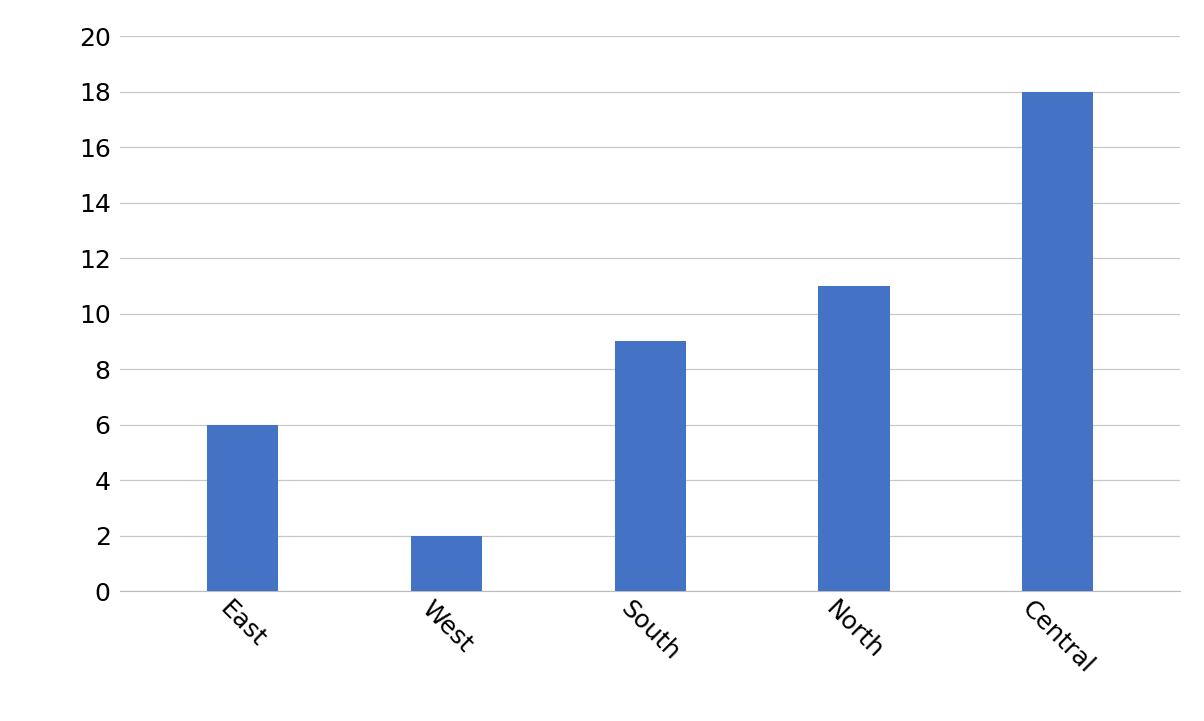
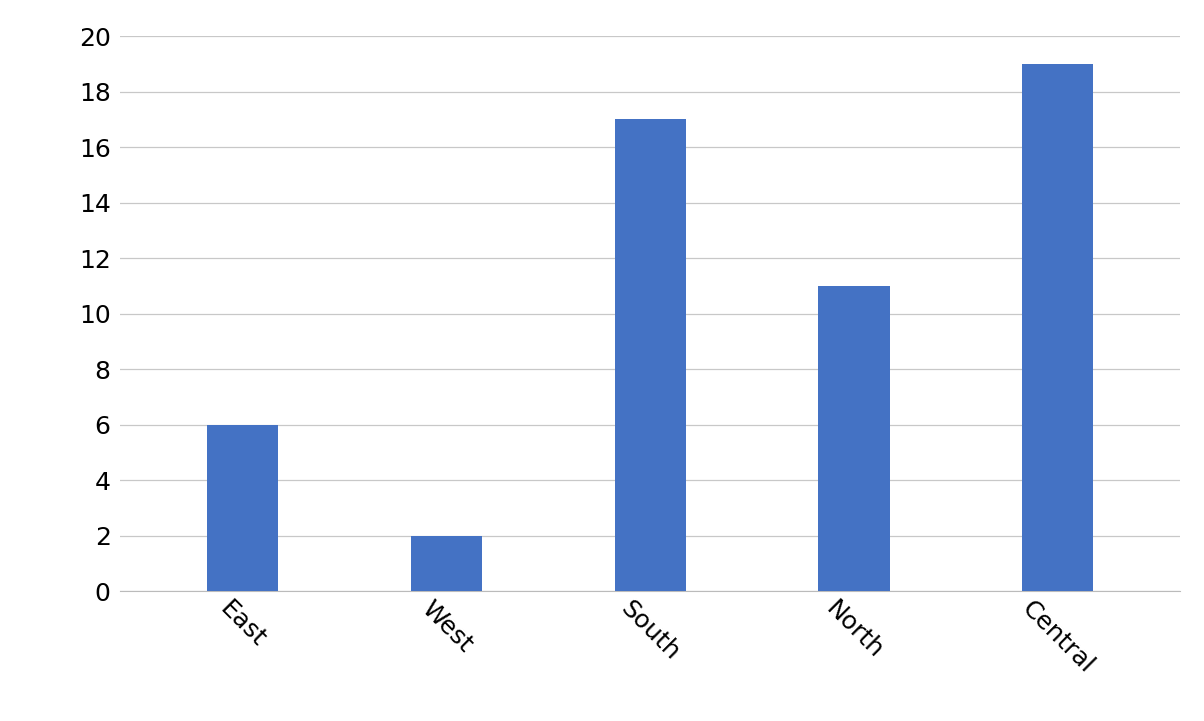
South: 9 -> 17
Central: 18 -> 19
